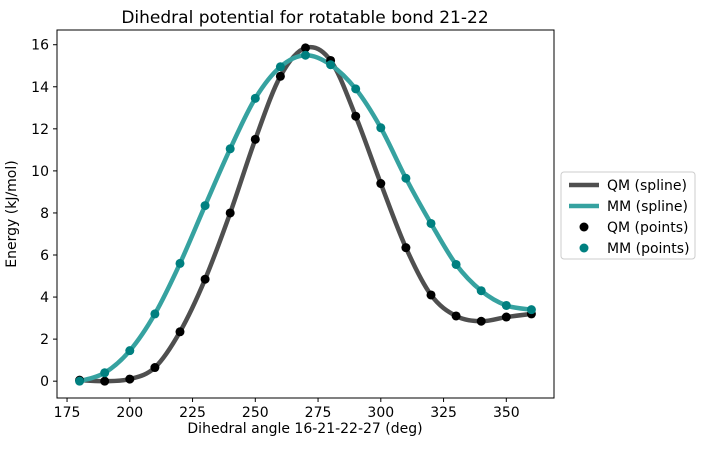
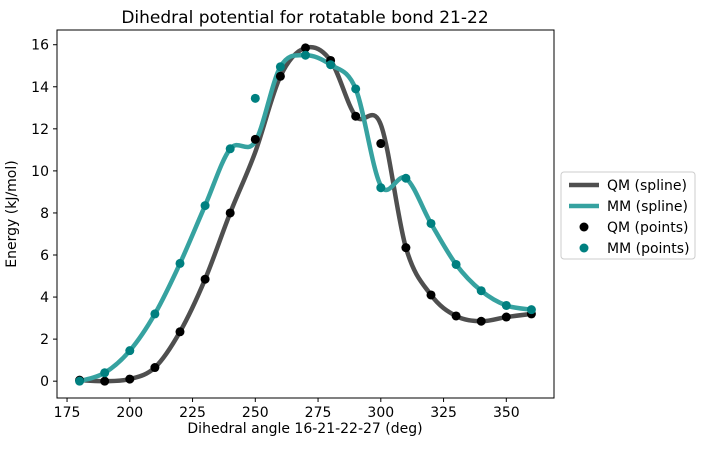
QM (spline)/250: 11.5 -> 10.9
MM (spline)/250: 13.4 -> 11.4
QM (spline)/300: 9.4 -> 12.2
MM (spline)/300: 12.1 -> 9.3
QM (points)/300: 9.4 -> 11.3
MM (points)/300: 12.1 -> 9.2
